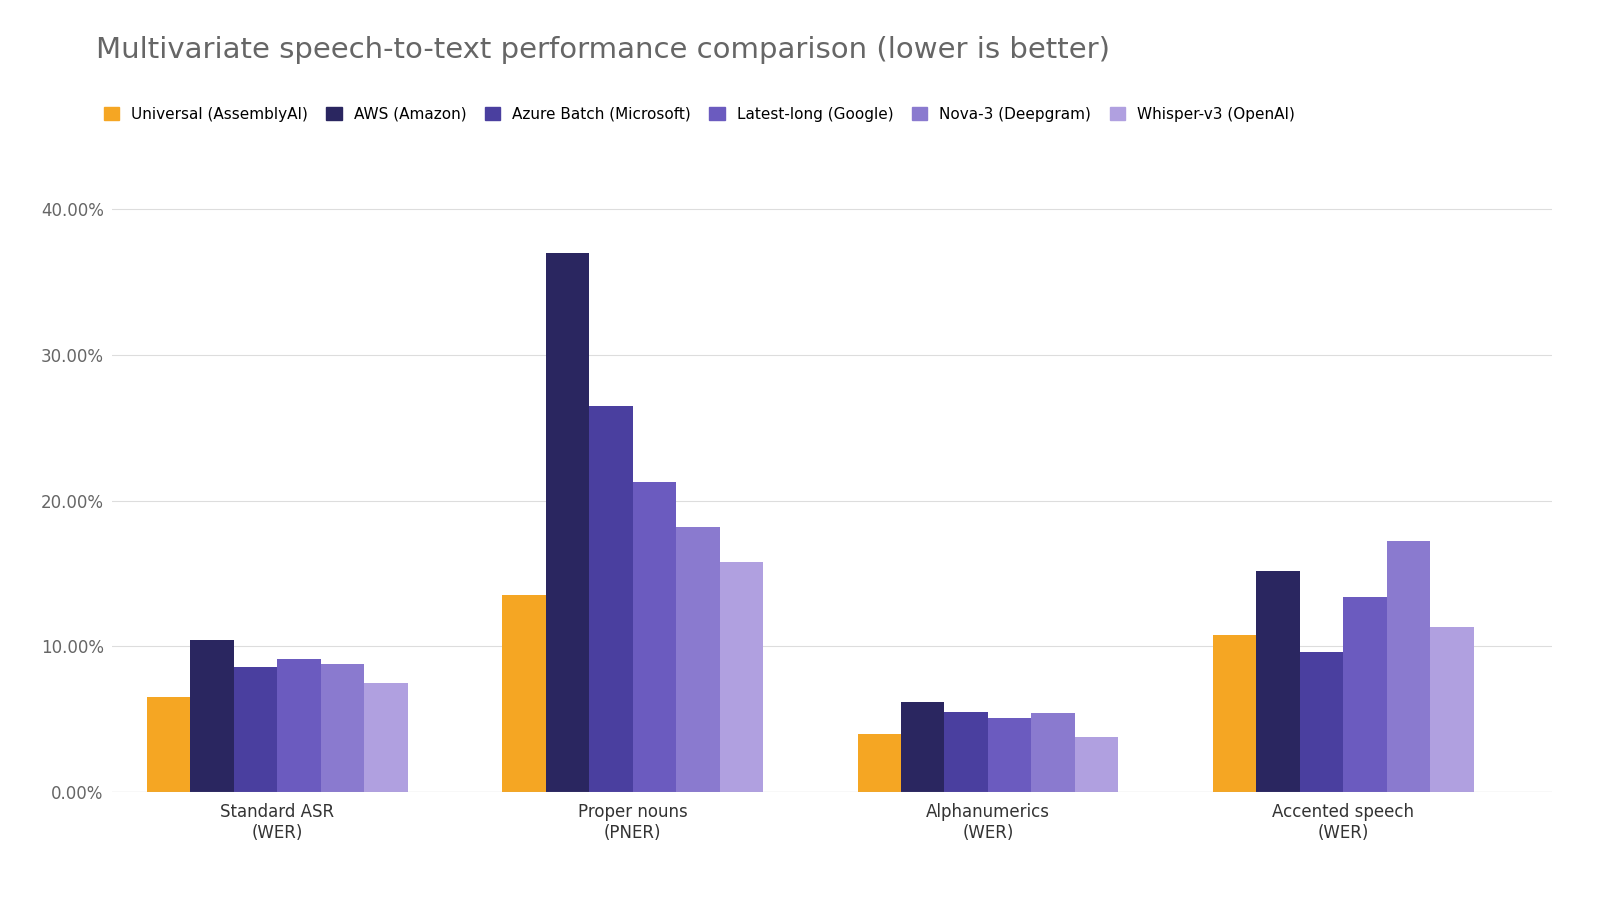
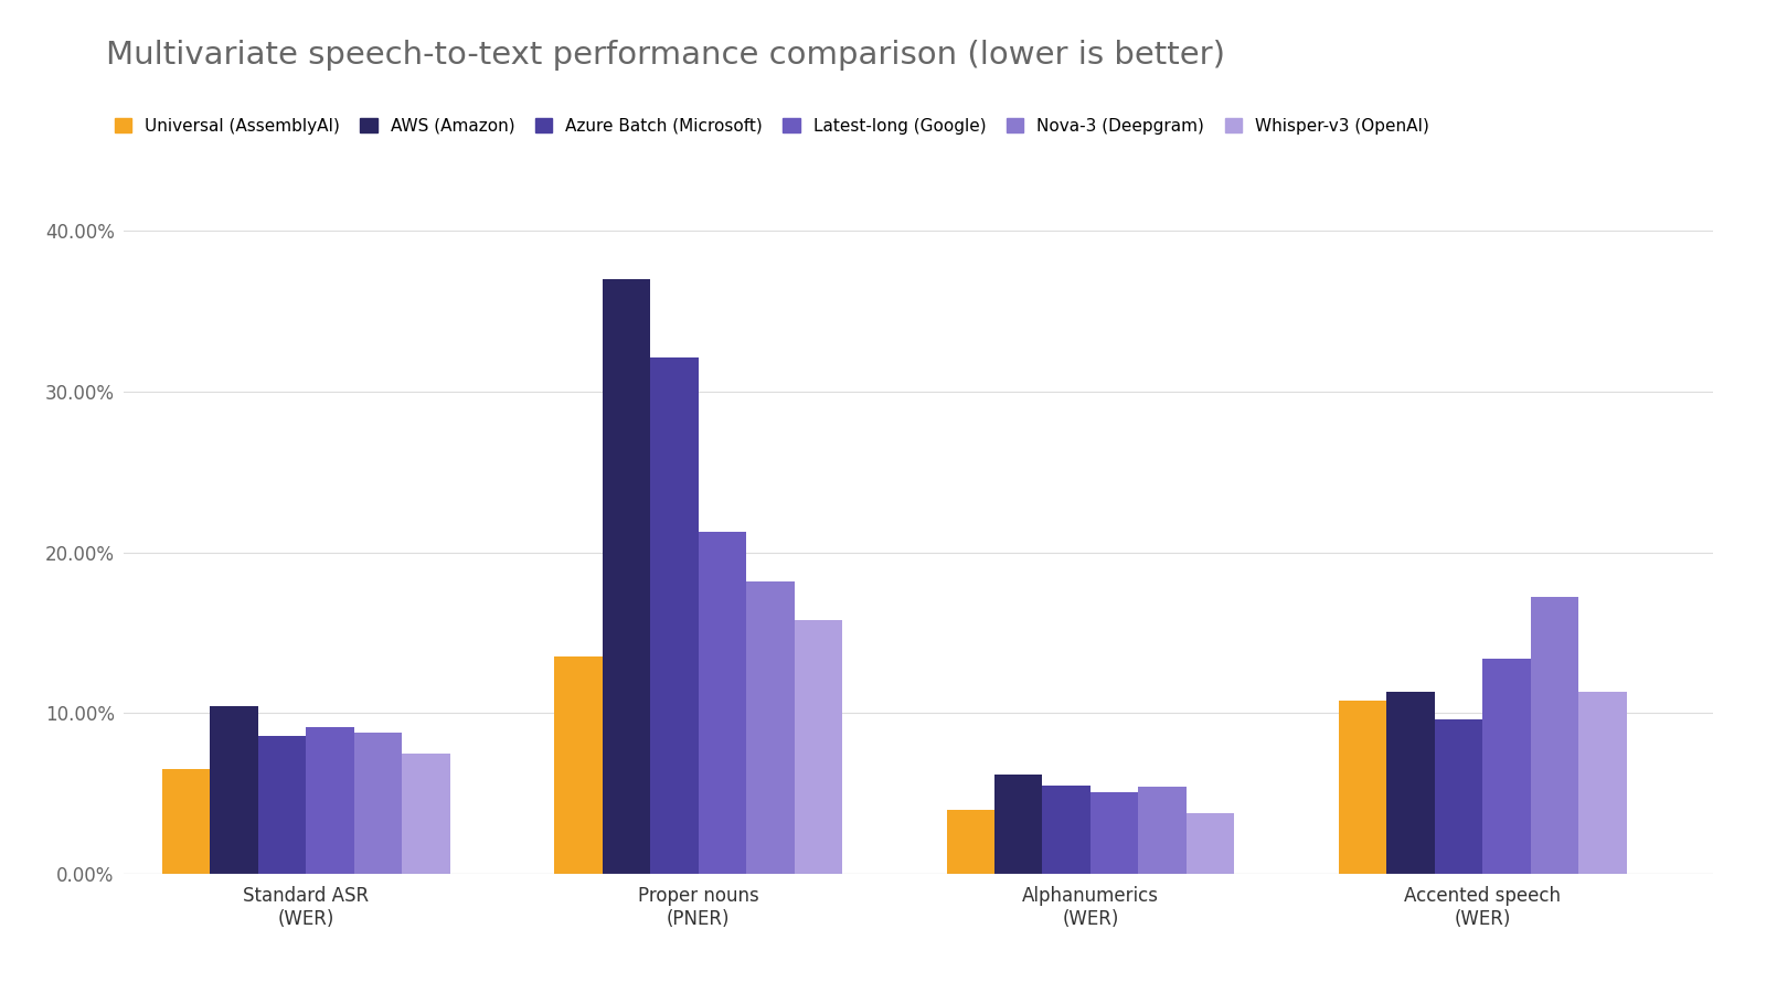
Azure Batch (Microsoft)/Proper nouns (PNER): 26.5% -> 32.1%
AWS (Amazon)/Accented speech (WER): 15.2% -> 11.3%
